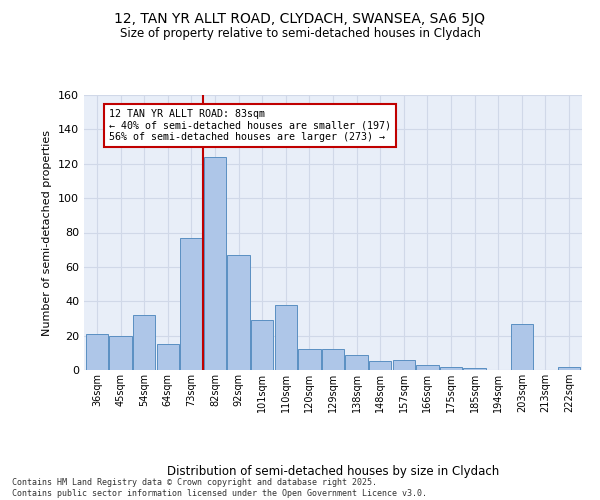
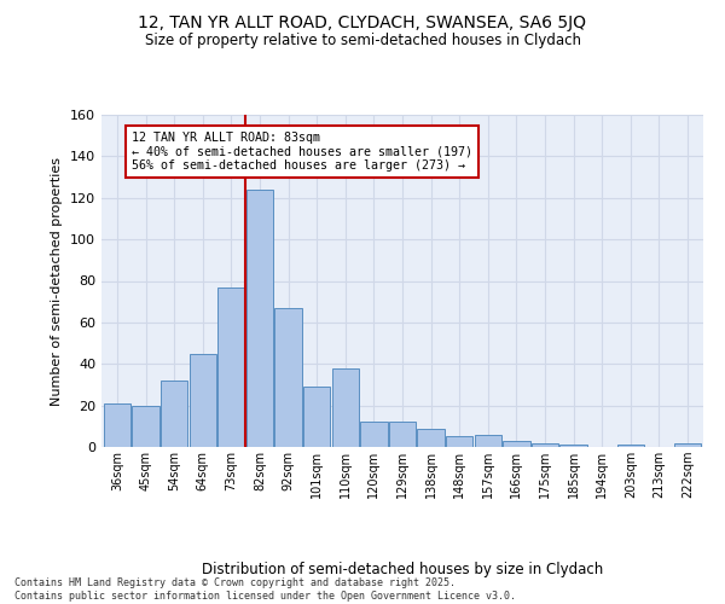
64sqm: 15 -> 45
203sqm: 27 -> 1
